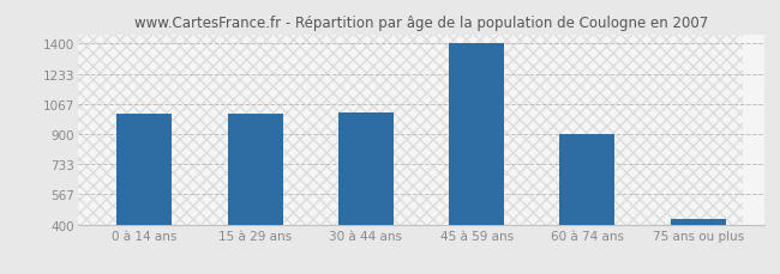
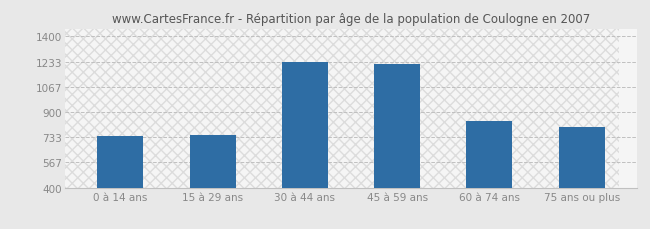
0 à 14 ans: 1010 -> 740
15 à 29 ans: 1010 -> 750
30 à 44 ans: 1020 -> 1230
45 à 59 ans: 1400 -> 1220
60 à 74 ans: 900 -> 840
75 ans ou plus: 430 -> 800
